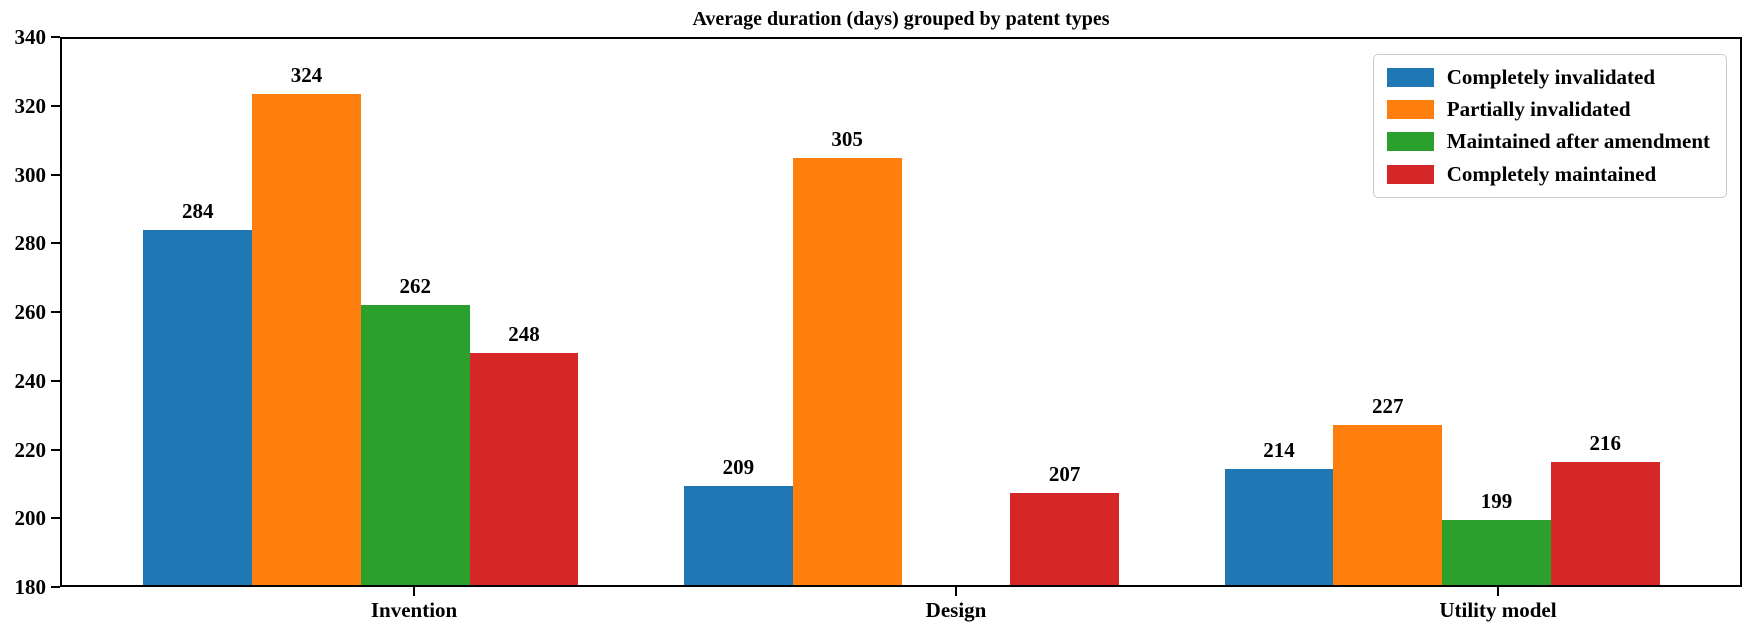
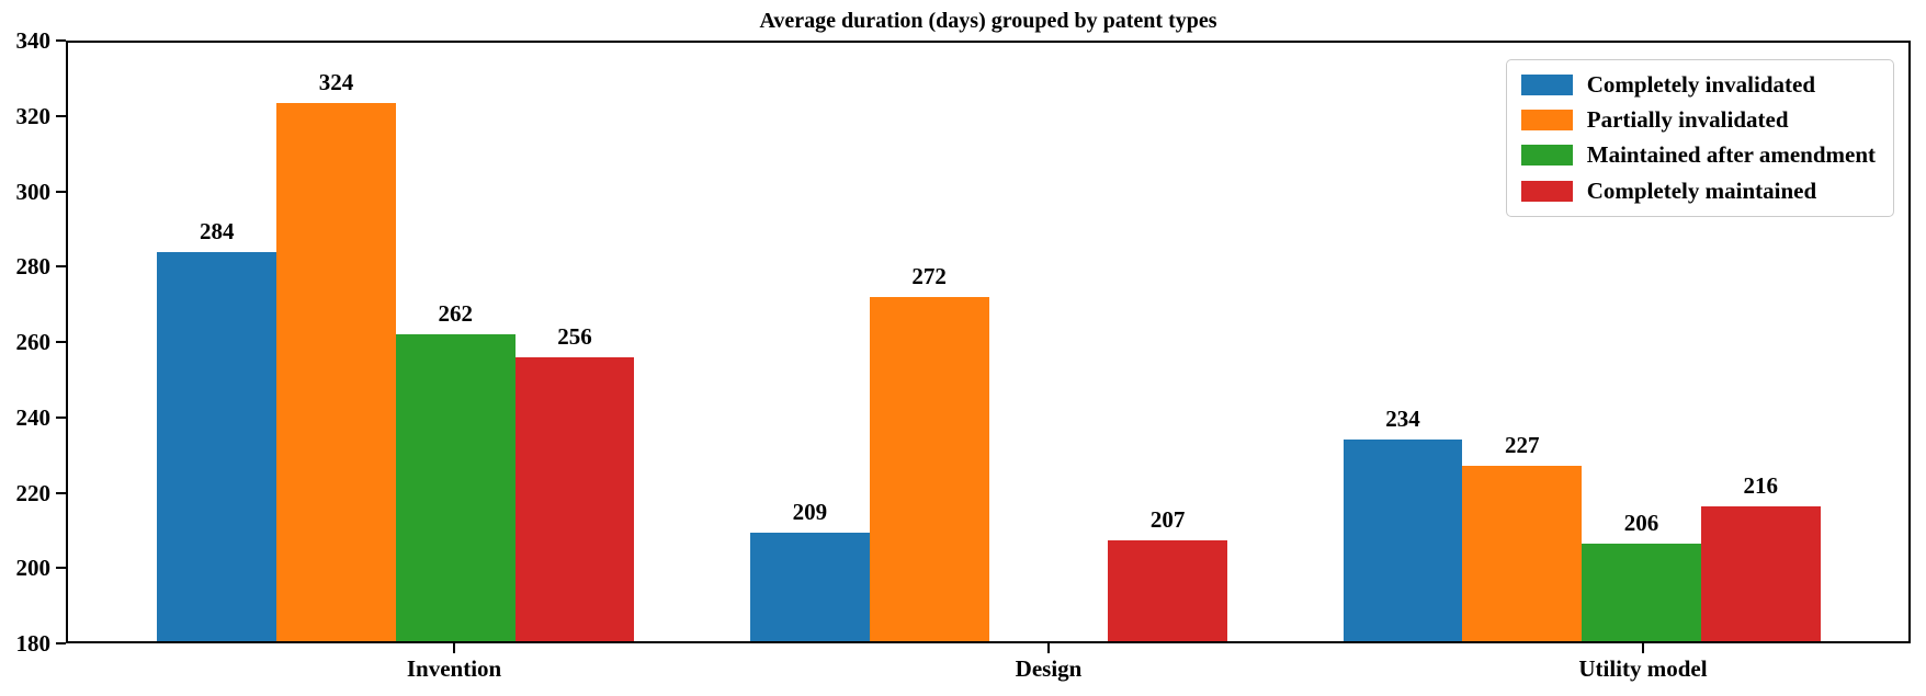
Completely maintained/Invention: 248 -> 256
Partially invalidated/Design: 305 -> 272
Completely invalidated/Utility model: 214 -> 234
Maintained after amendment/Utility model: 199 -> 206
